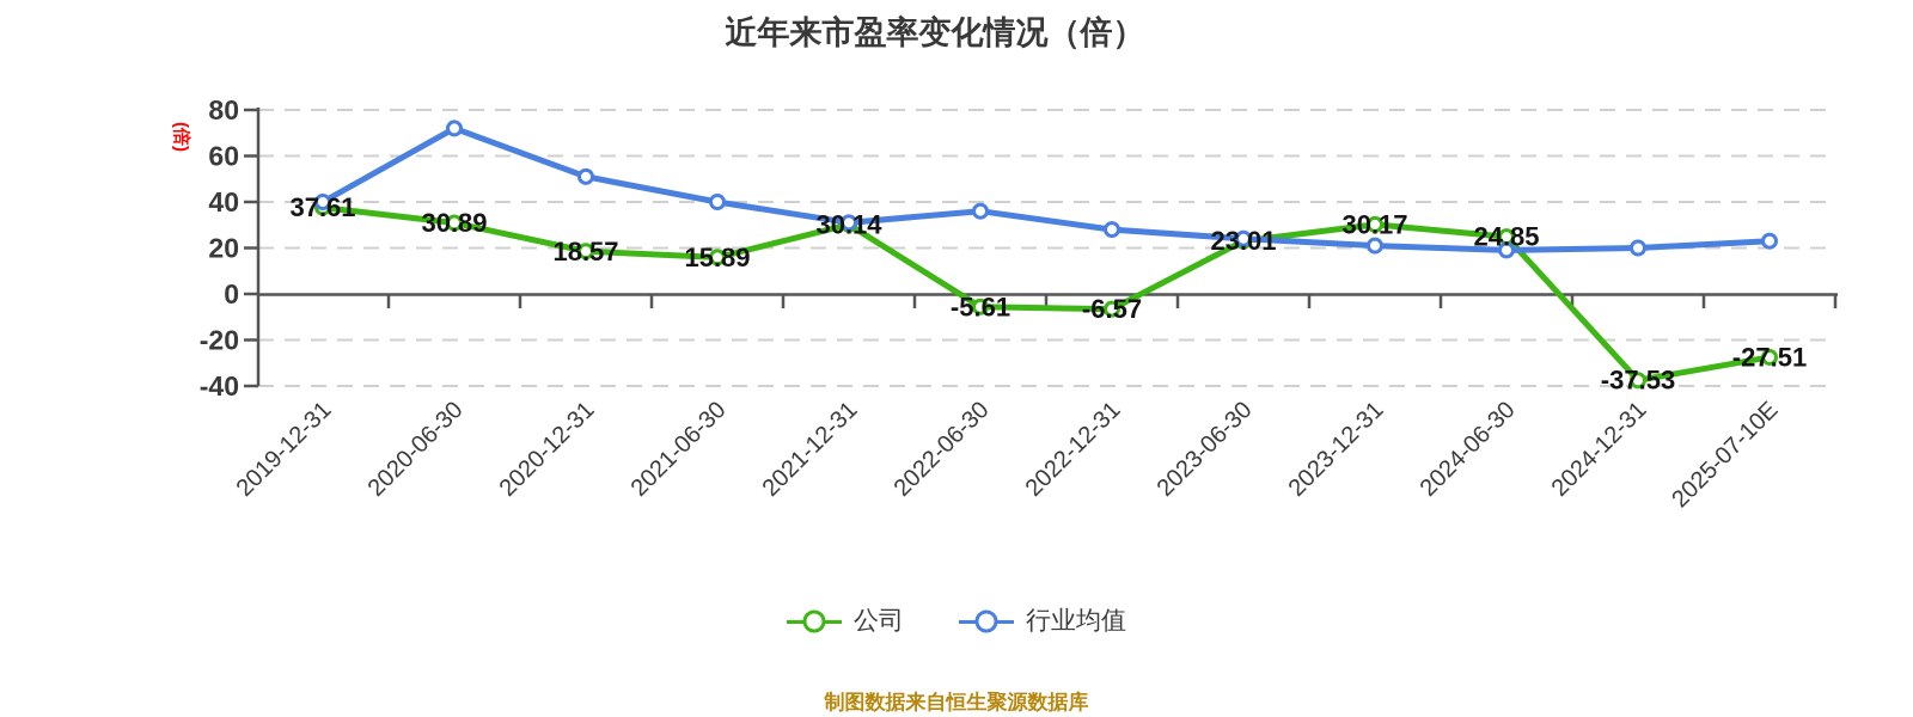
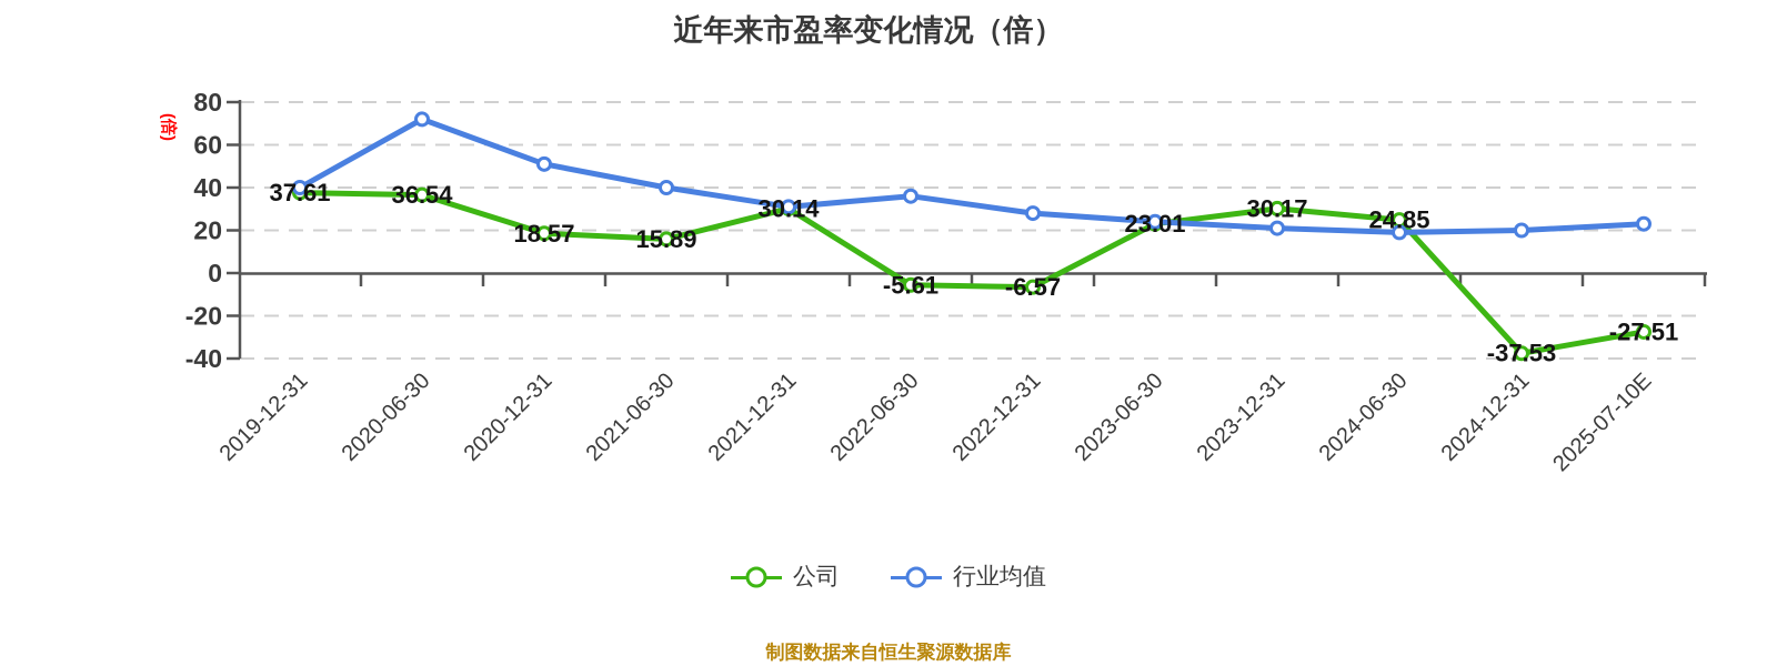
公司/2020-06-30: 30.89 -> 36.54
